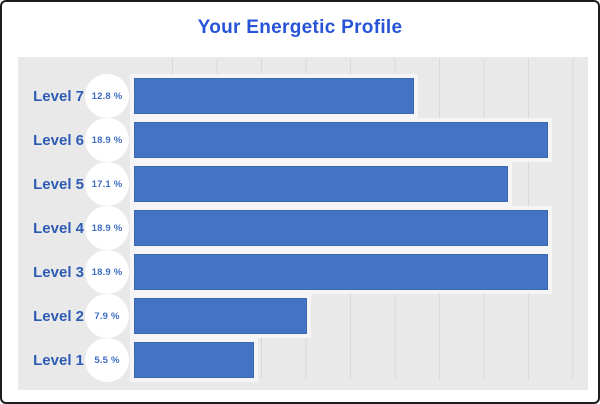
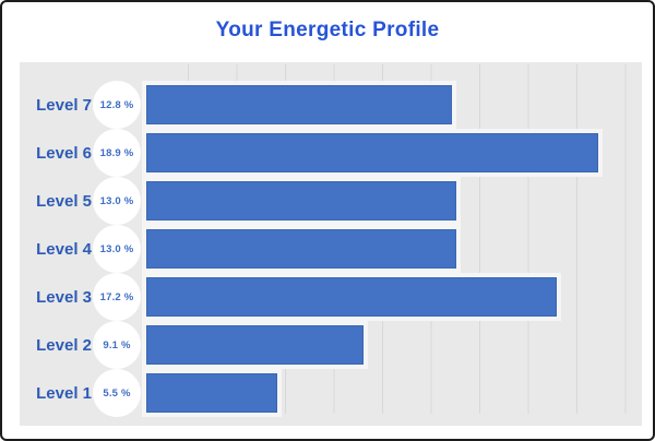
Level 5: 17.1 -> 13.0
Level 4: 18.9 -> 13.0
Level 3: 18.9 -> 17.2
Level 2: 7.9 -> 9.1
